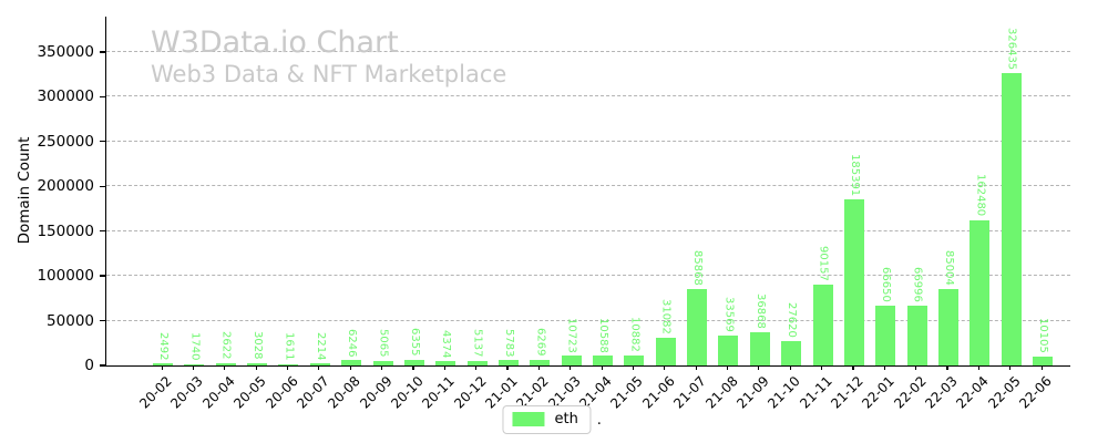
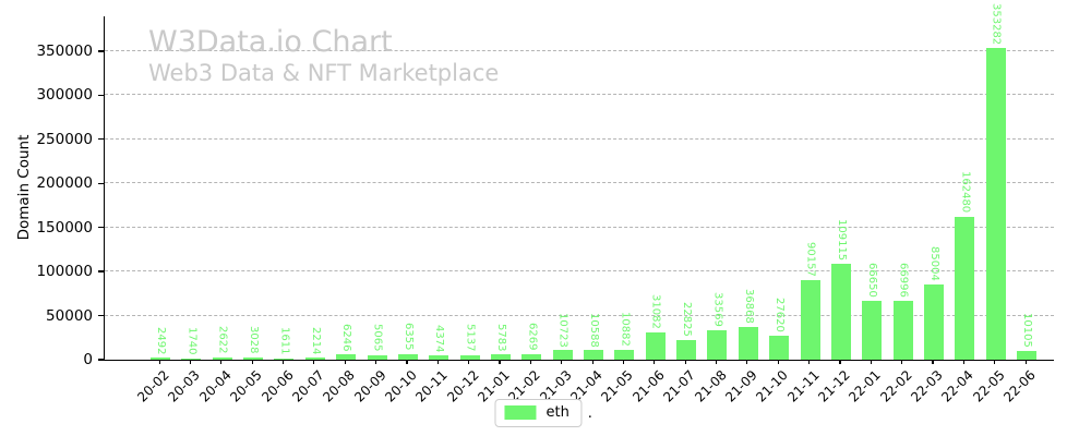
21-07: 85868 -> 22825
21-12: 185391 -> 109115
22-05: 326435 -> 353282
